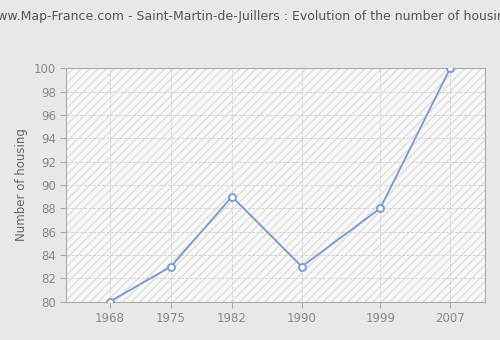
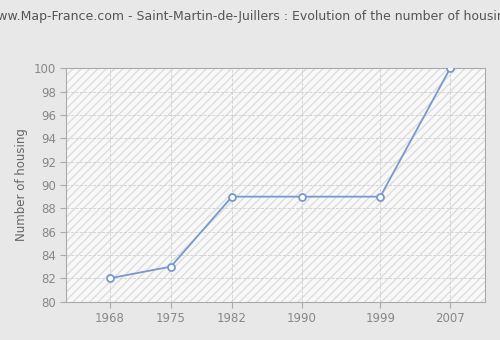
1968: 80 -> 82
1990: 83 -> 89
1999: 88 -> 89
